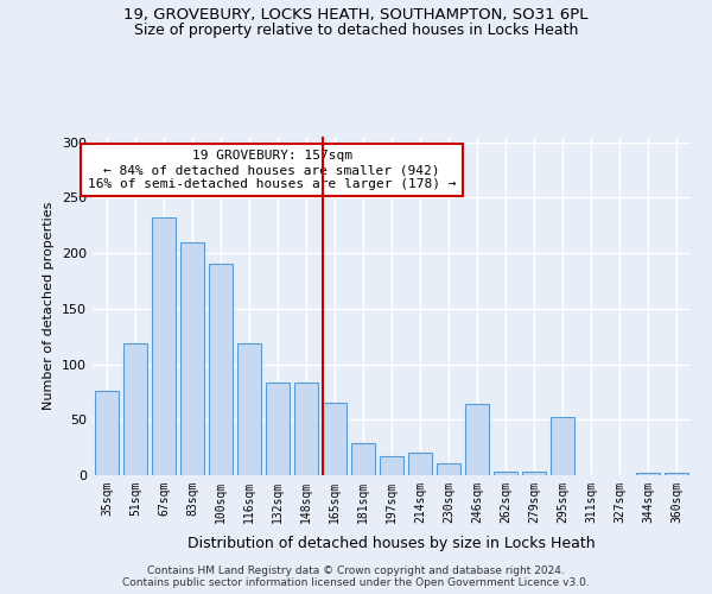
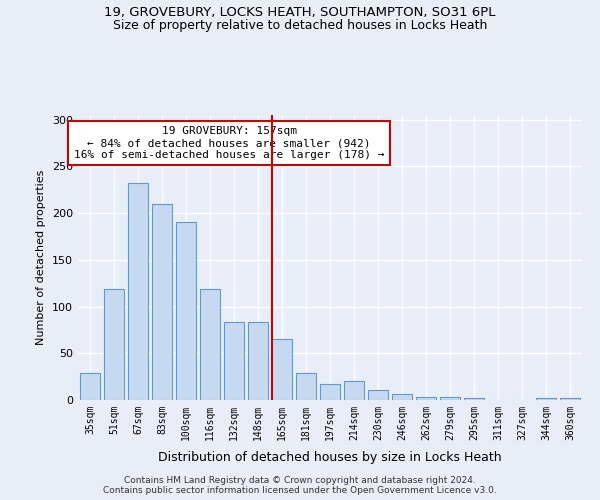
35sqm: 76 -> 29
246sqm: 64 -> 6
295sqm: 52 -> 2
